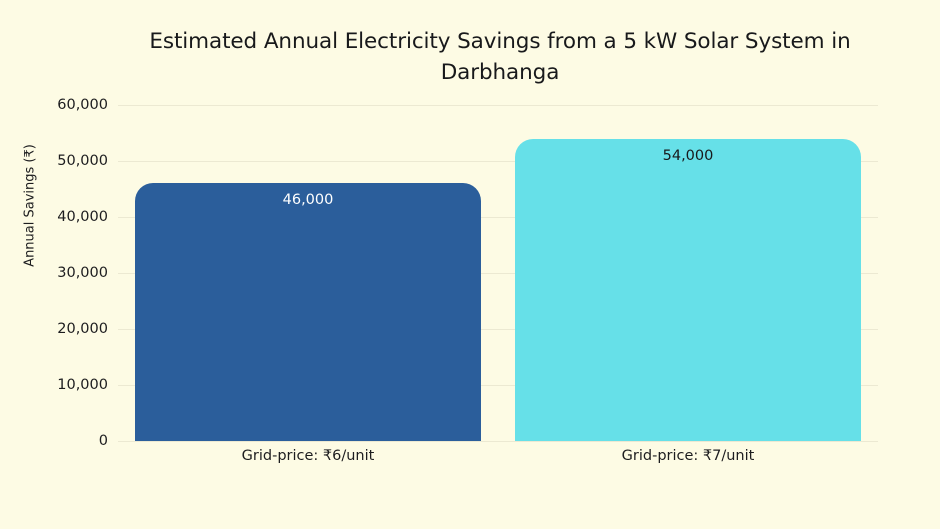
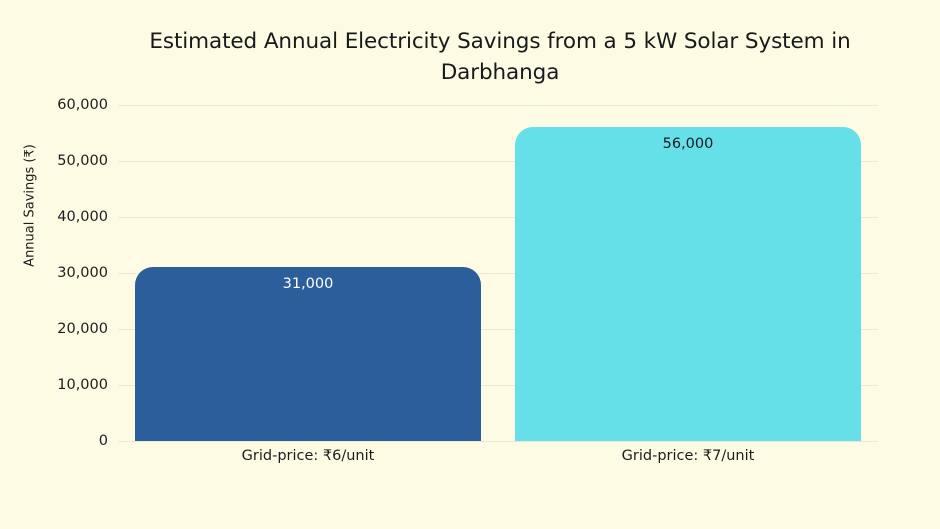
Grid-price: ₹6/unit: 46,000 -> 31,000
Grid-price: ₹7/unit: 54,000 -> 56,000
